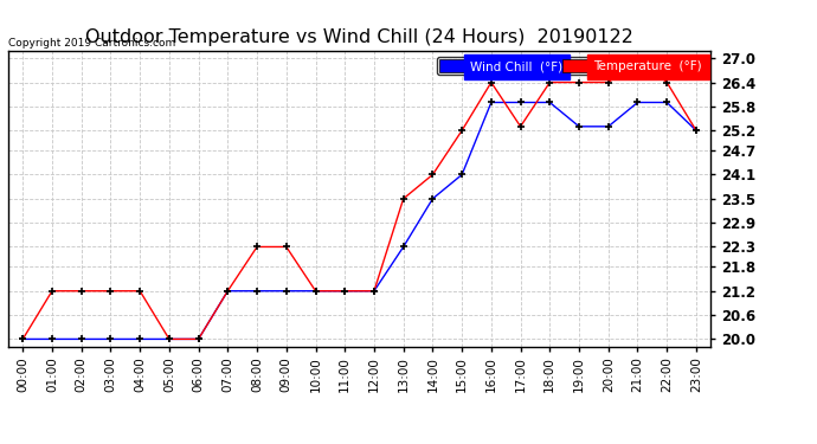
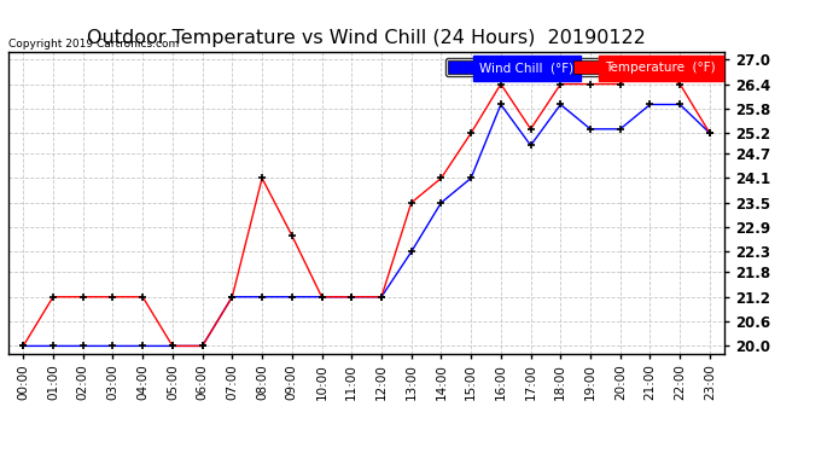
Temperature (°F)/08:00: 22.3 -> 24.1
Temperature (°F)/09:00: 22.3 -> 22.7
Wind Chill (°F)/17:00: 25.9 -> 24.9
